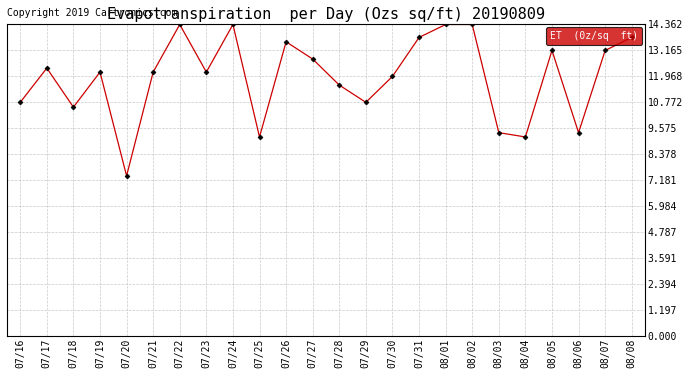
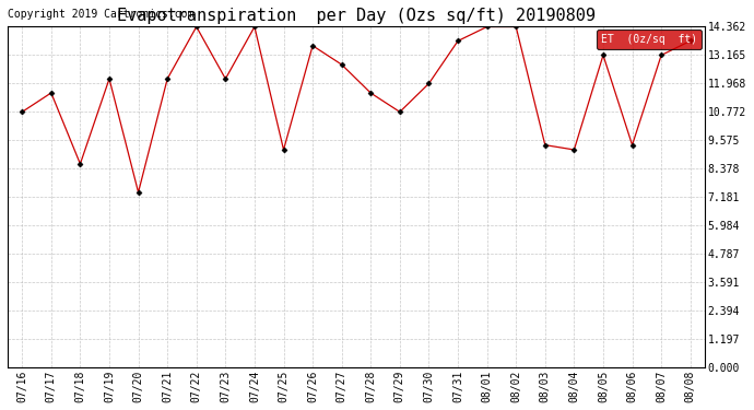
07/17: 12.35 -> 11.57
07/18: 10.55 -> 8.58
